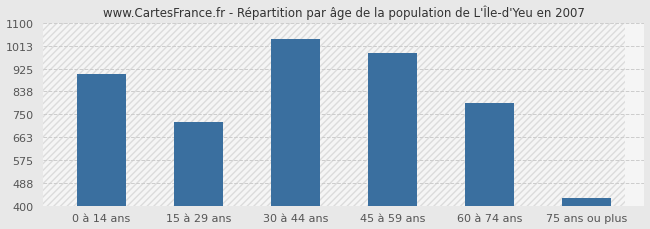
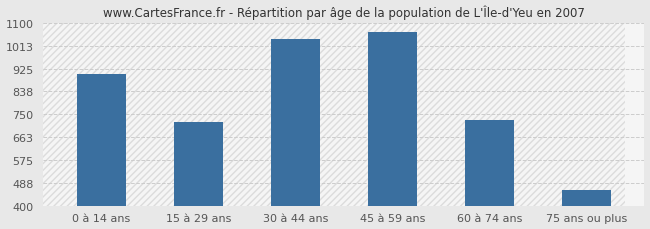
45 à 59 ans: 985 -> 1065
60 à 74 ans: 795 -> 730
75 ans ou plus: 430 -> 460
